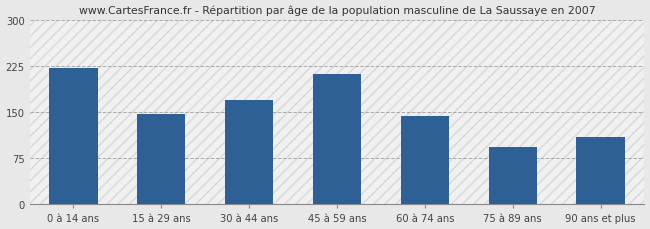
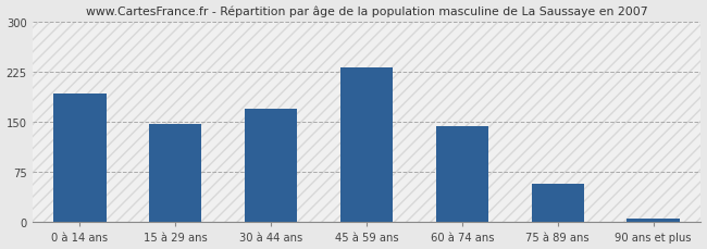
0 à 14 ans: 222 -> 192
45 à 59 ans: 212 -> 232
75 à 89 ans: 94 -> 57
90 ans et plus: 110 -> 5
